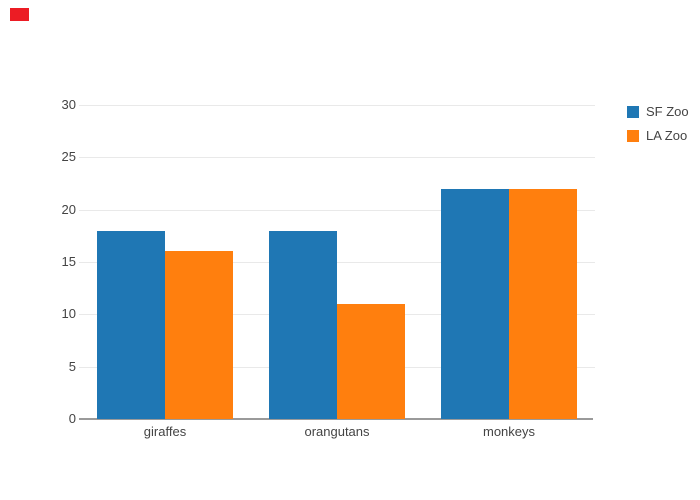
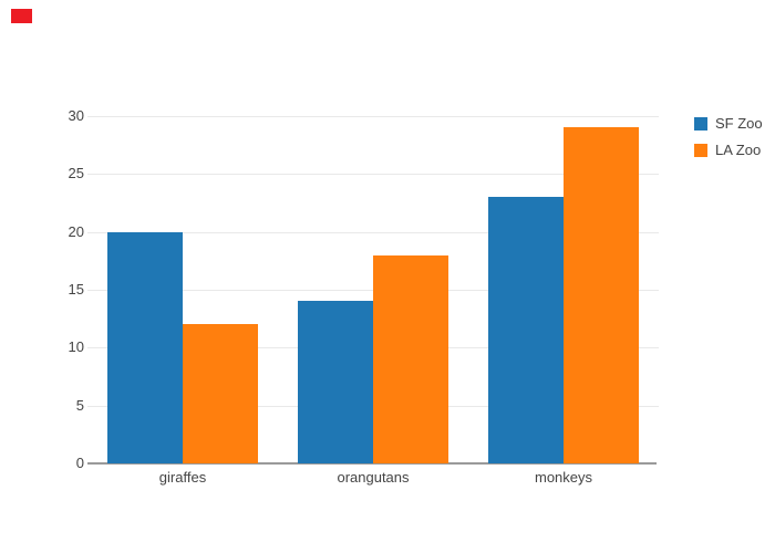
SF Zoo/giraffes: 18 -> 20
LA Zoo/giraffes: 16 -> 12
SF Zoo/orangutans: 18 -> 14
LA Zoo/orangutans: 11 -> 18
SF Zoo/monkeys: 22 -> 23
LA Zoo/monkeys: 22 -> 29
